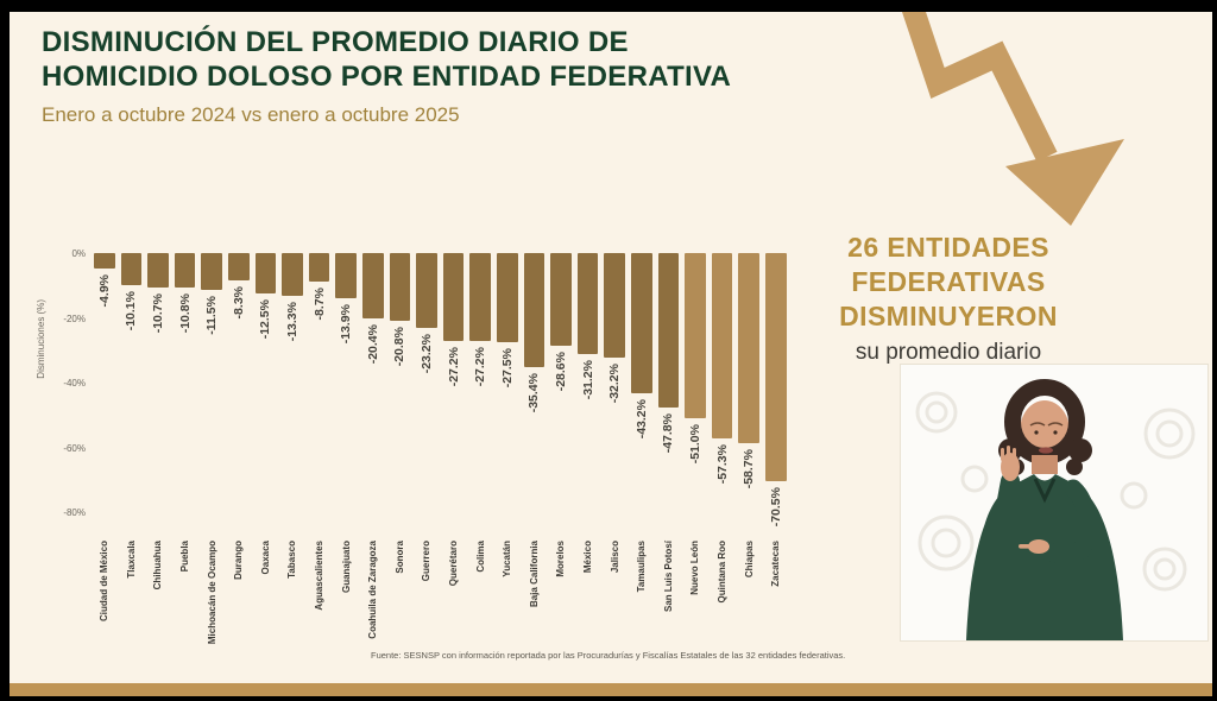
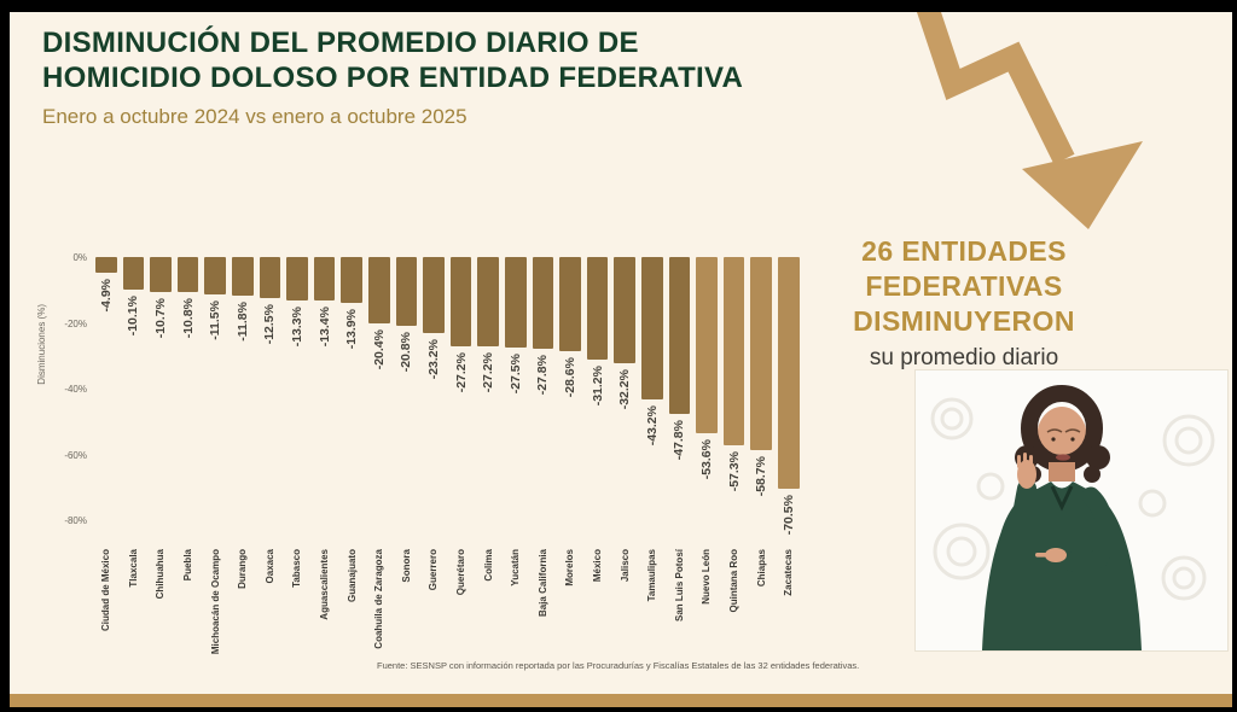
Durango: -8.3% -> -11.8%
Aguascalientes: -8.7% -> -13.4%
Baja California: -35.4% -> -27.8%
Nuevo León: -51.0% -> -53.6%
